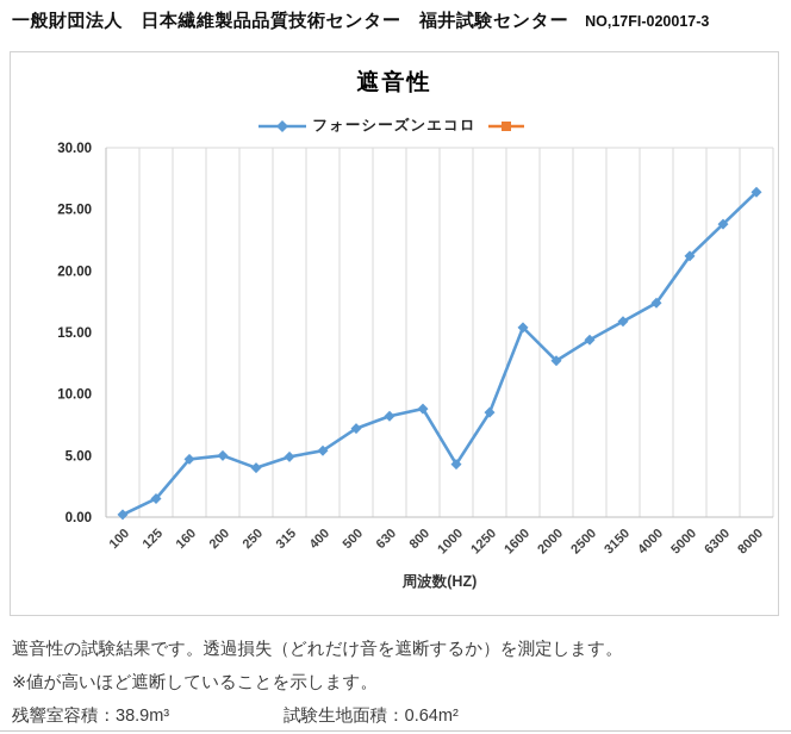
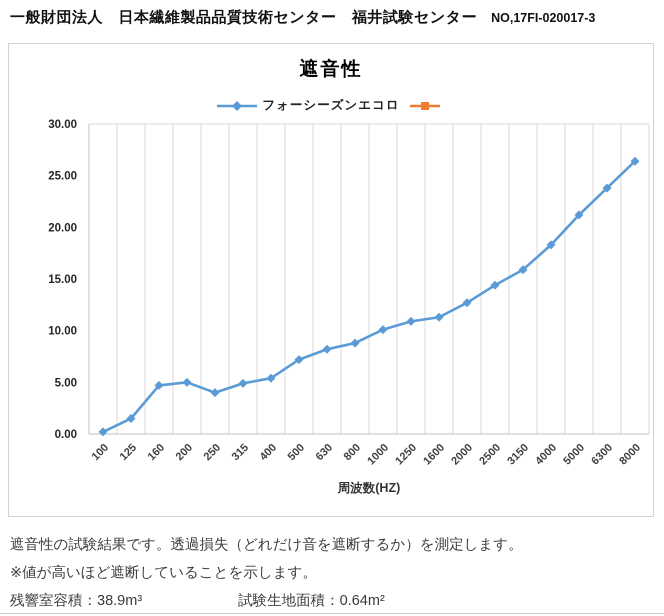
1000: 4.3 -> 10.1
1250: 8.5 -> 10.9
1600: 15.4 -> 11.3
4000: 17.4 -> 18.3
